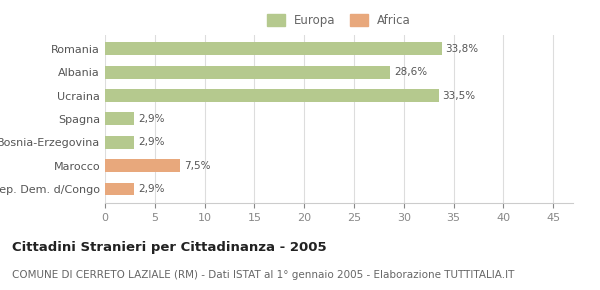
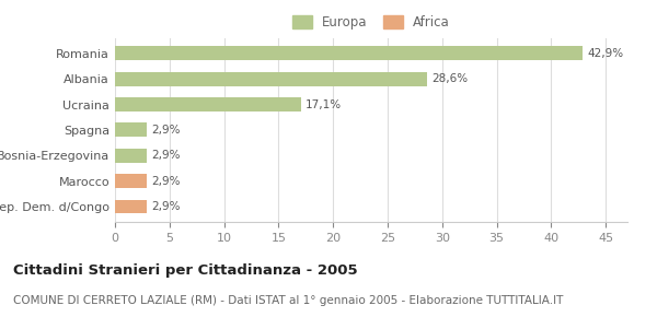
Romania: 33,8% -> 42,9%
Ucraina: 33,5% -> 17,1%
Marocco: 7,5% -> 2,9%
